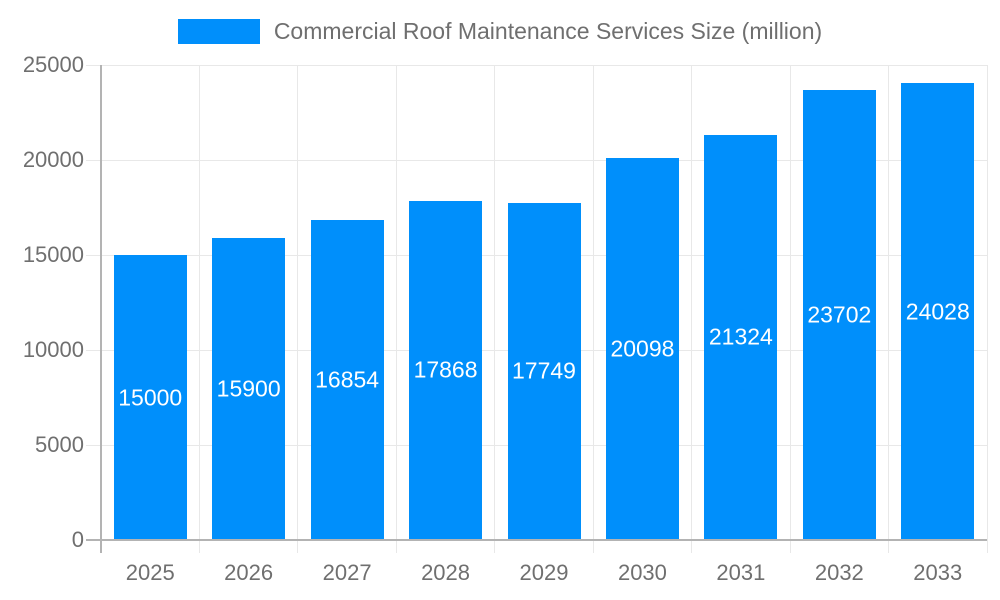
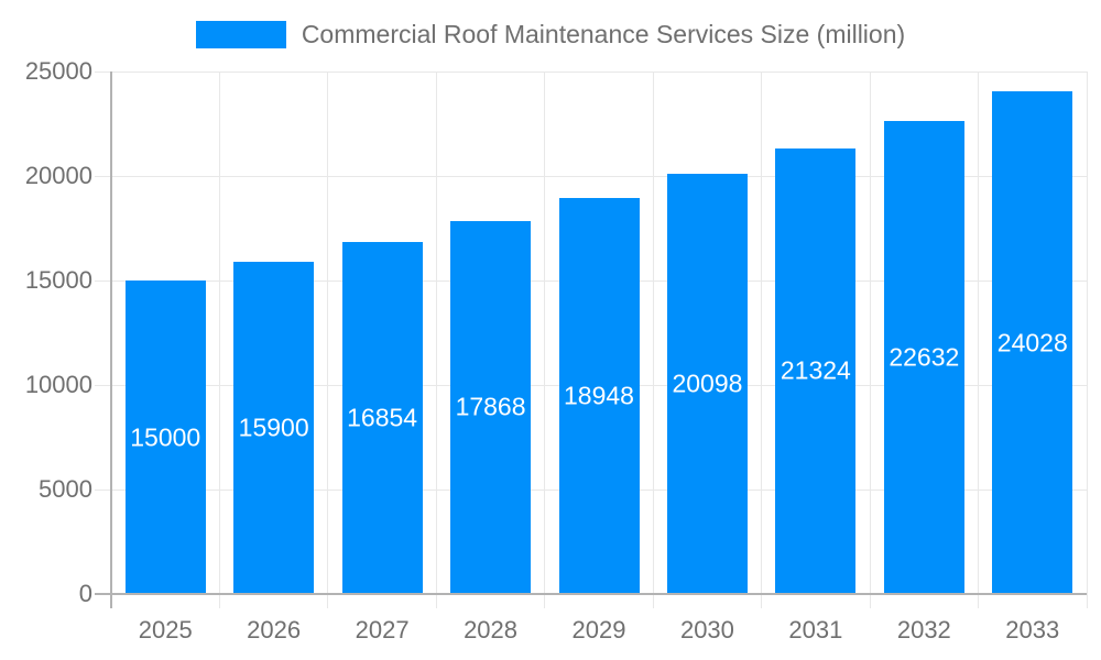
2029: 17749 -> 18948
2032: 23702 -> 22632
